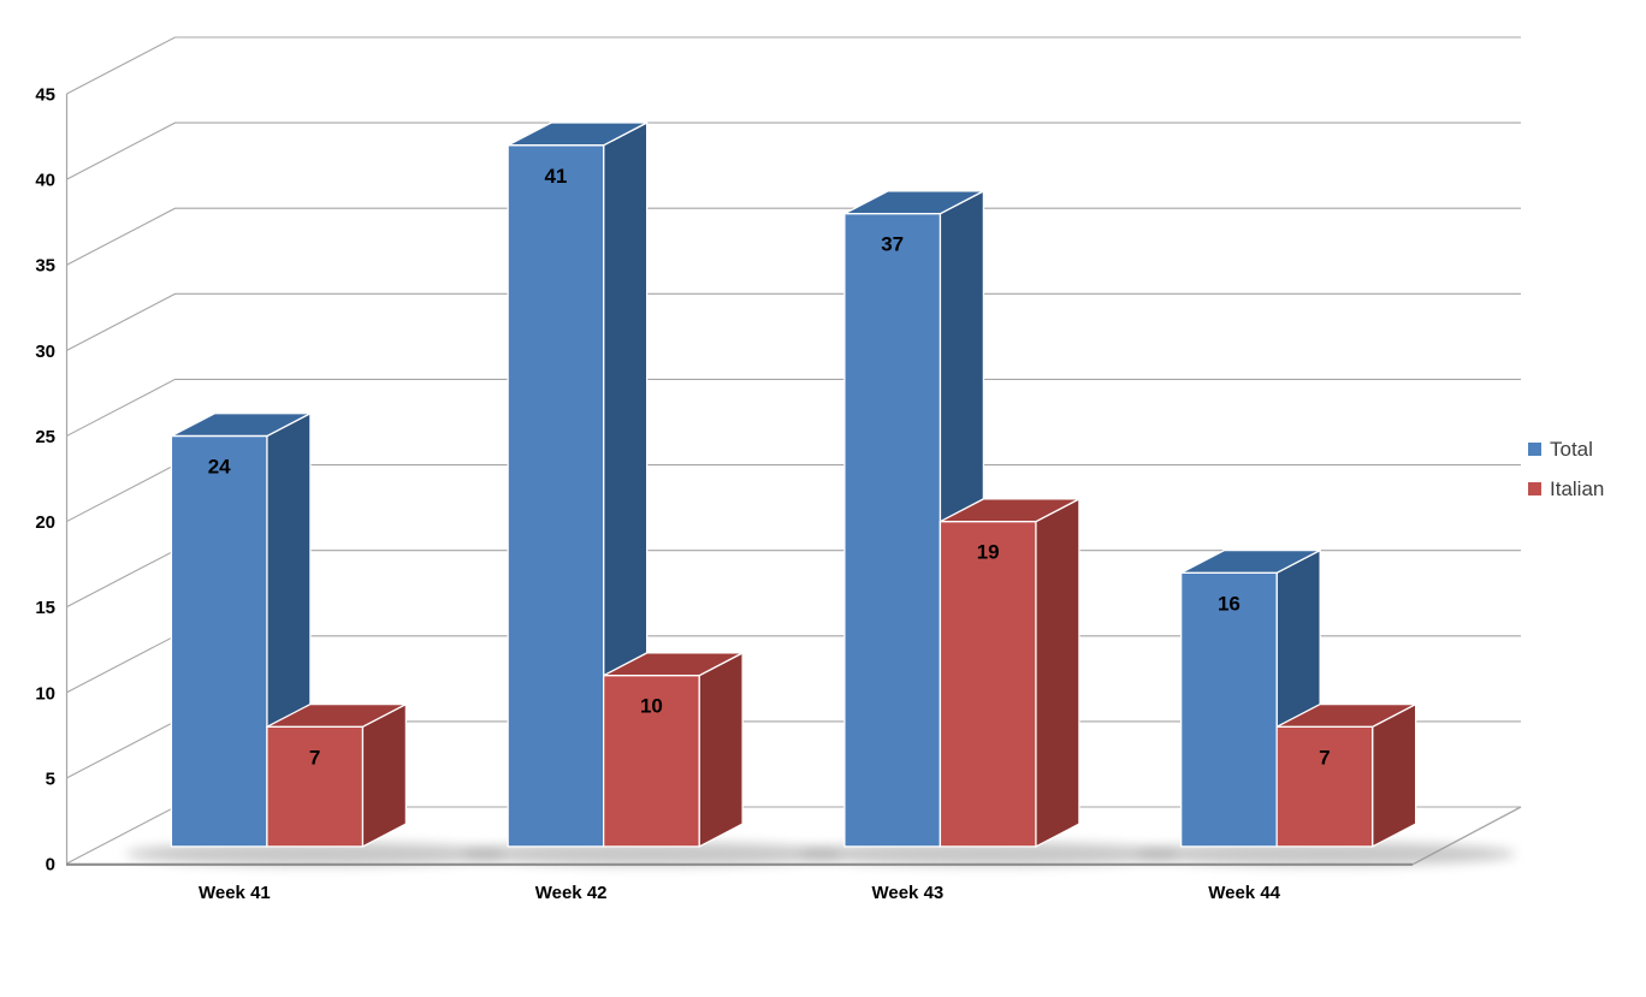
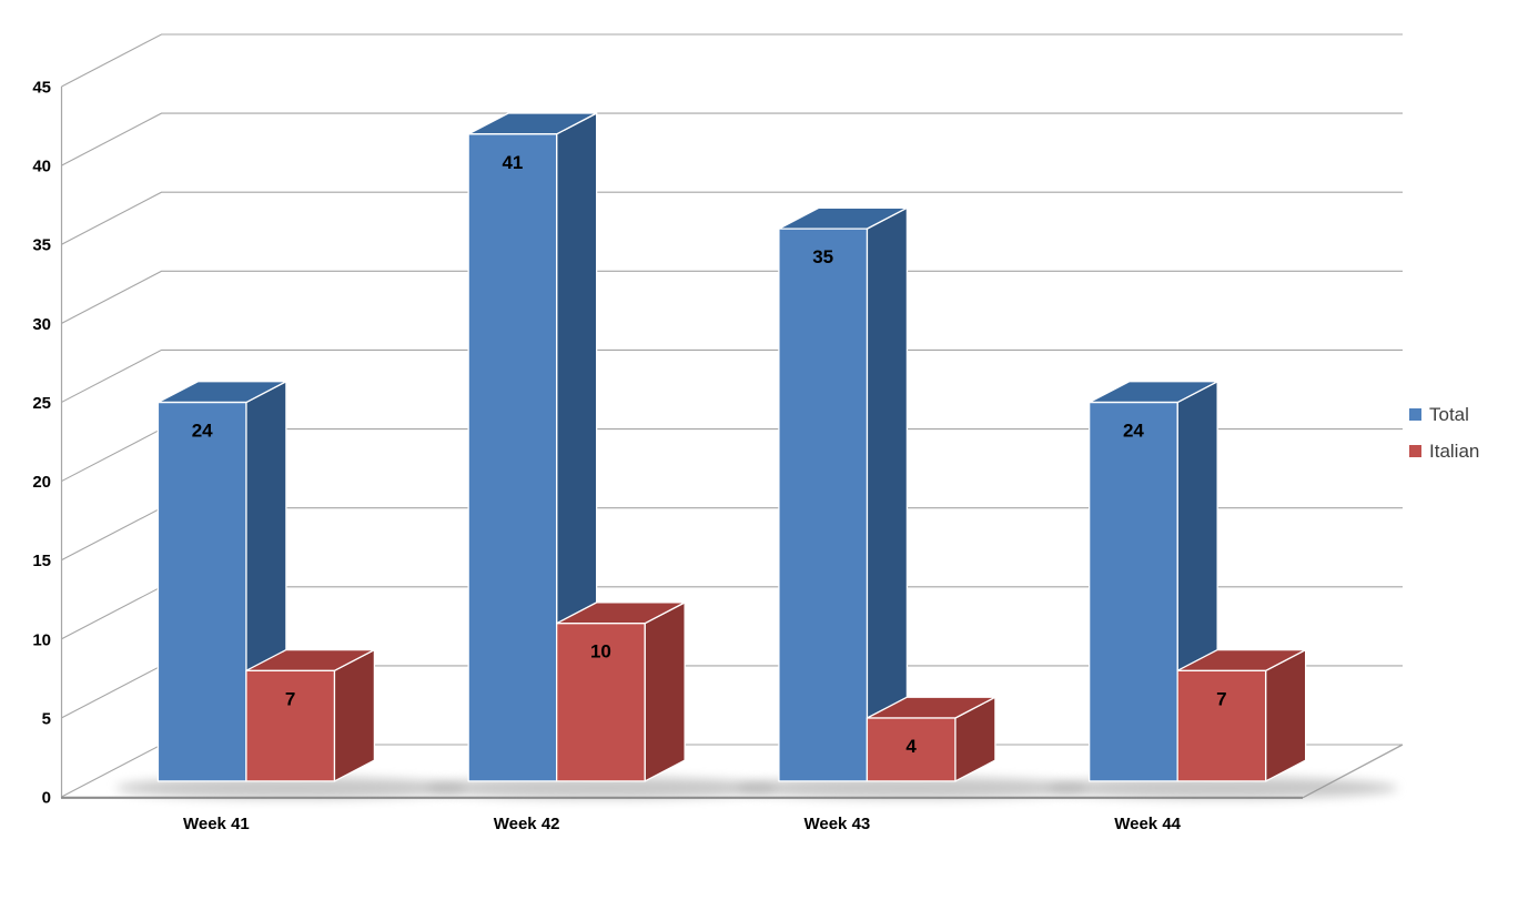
Total/Week 43: 37 -> 35
Italian/Week 43: 19 -> 4
Total/Week 44: 16 -> 24
